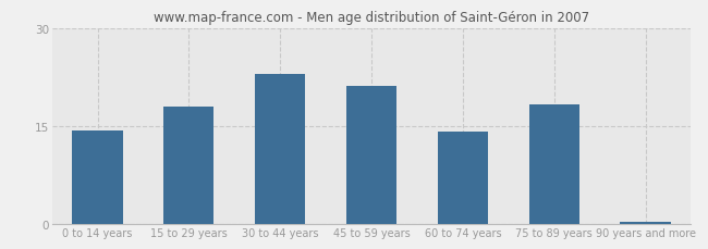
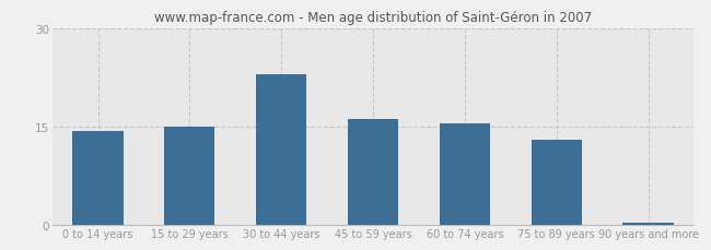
15 to 29 years: 18.0 -> 15.0
45 to 59 years: 21.2 -> 16.2
60 to 74 years: 14.2 -> 15.5
75 to 89 years: 18.4 -> 13.0
